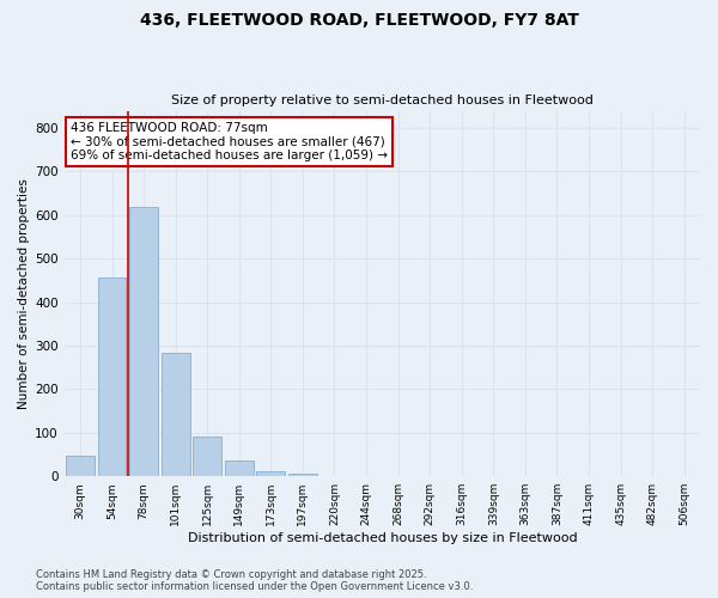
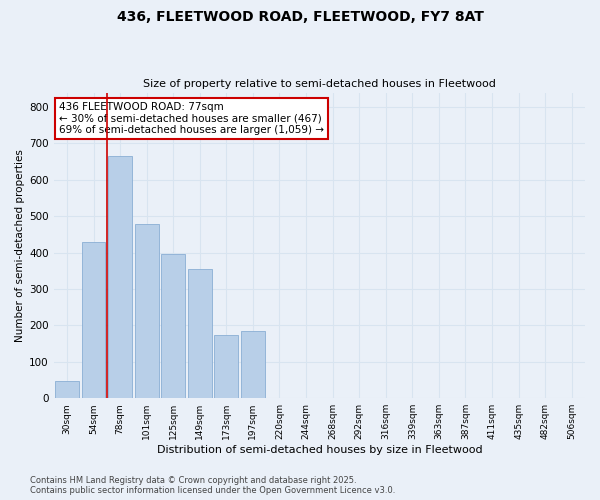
54sqm: 457 -> 430
78sqm: 620 -> 665
101sqm: 285 -> 480
125sqm: 92 -> 395
149sqm: 37 -> 355
173sqm: 12 -> 175
197sqm: 5 -> 185
